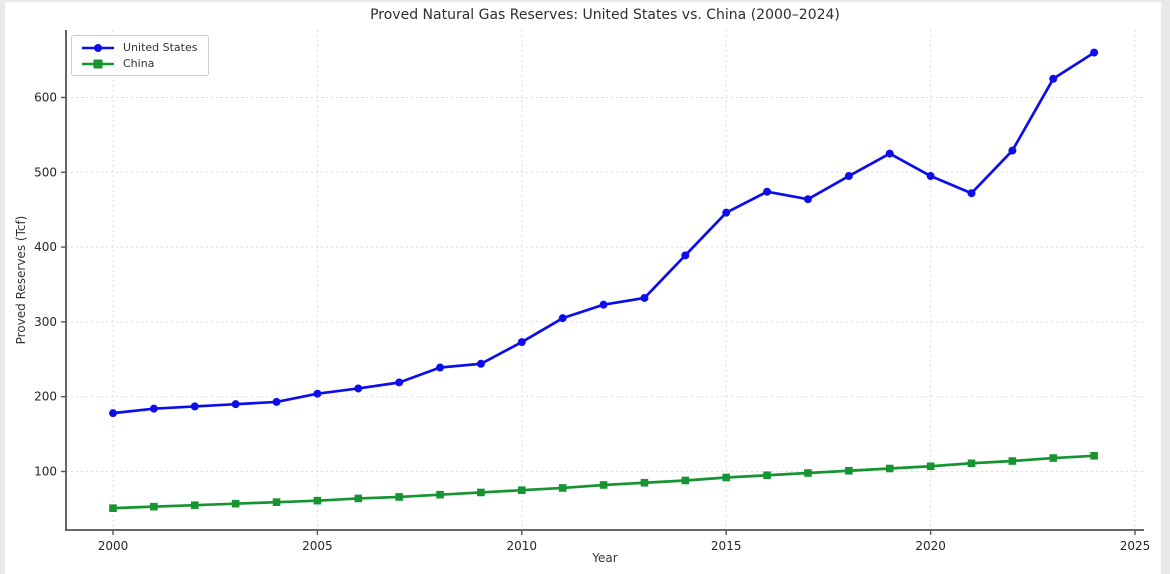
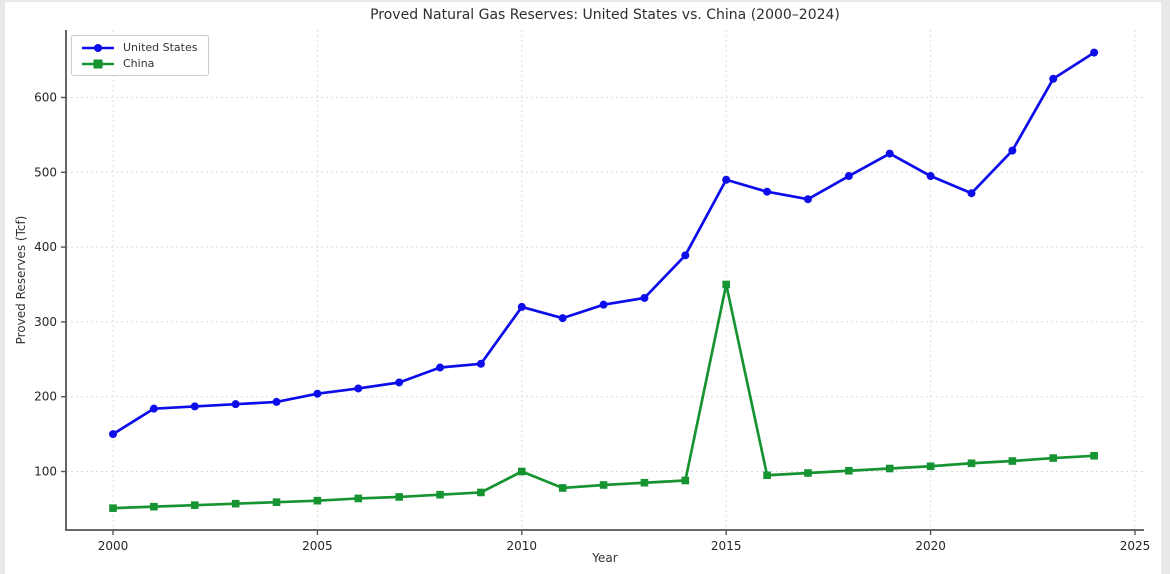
United States/2000: 180 -> 150
United States/2010: 270 -> 320
China/2010: 80 -> 100
United States/2015: 450 -> 490
China/2015: 90 -> 350
